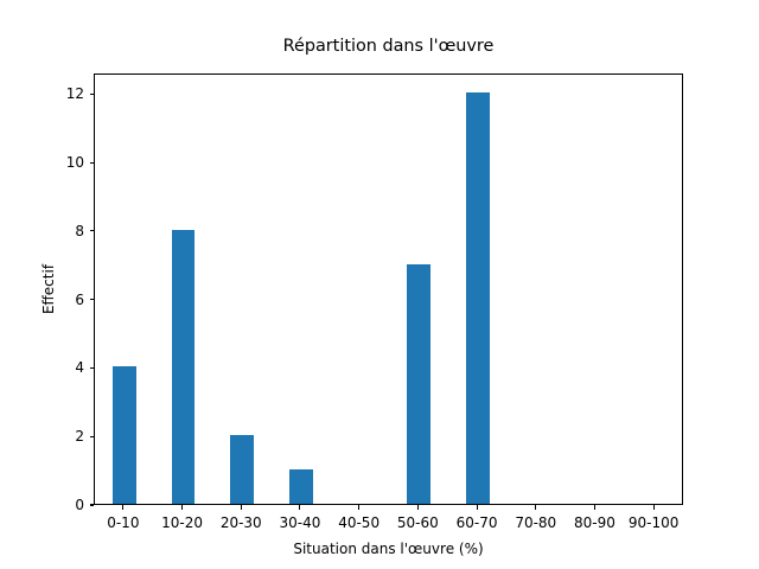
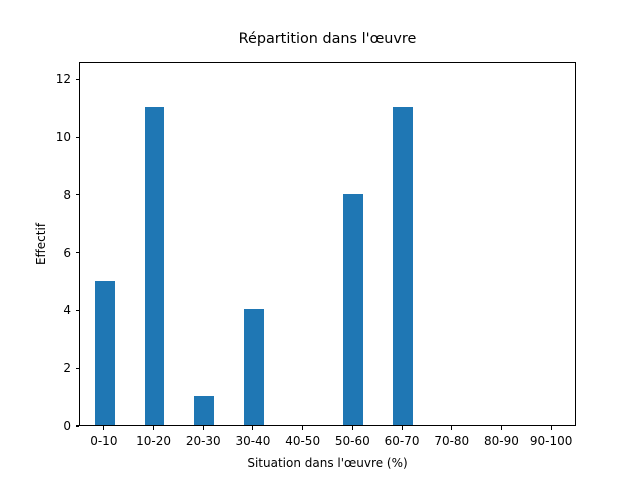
0-10: 4 -> 5
10-20: 8 -> 11
20-30: 2 -> 1
30-40: 1 -> 4
50-60: 7 -> 8
60-70: 12 -> 11
